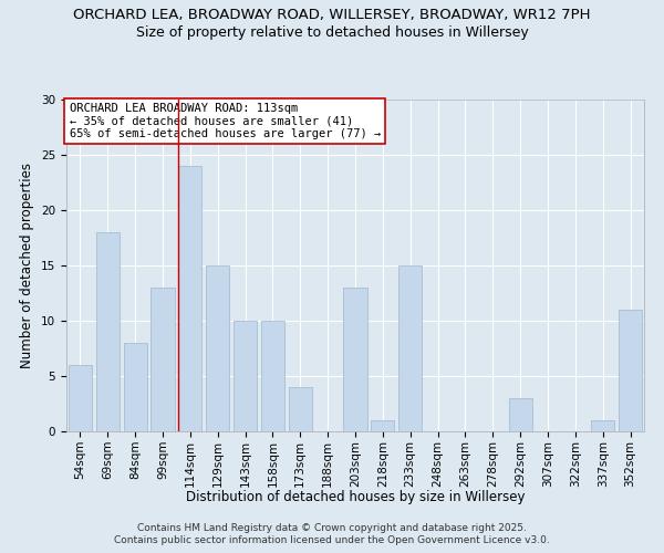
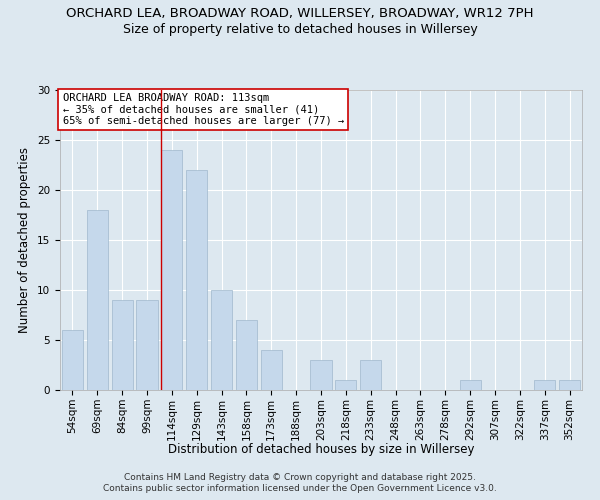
84sqm: 8 -> 9
99sqm: 13 -> 9
129sqm: 15 -> 22
158sqm: 10 -> 7
203sqm: 13 -> 3
233sqm: 15 -> 3
292sqm: 3 -> 1
352sqm: 11 -> 1
